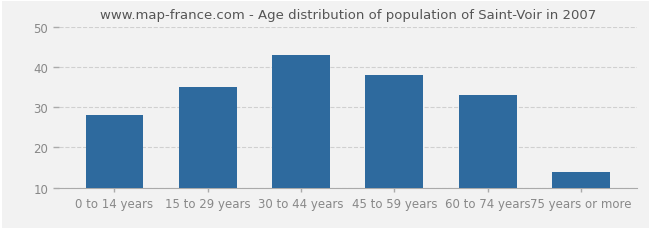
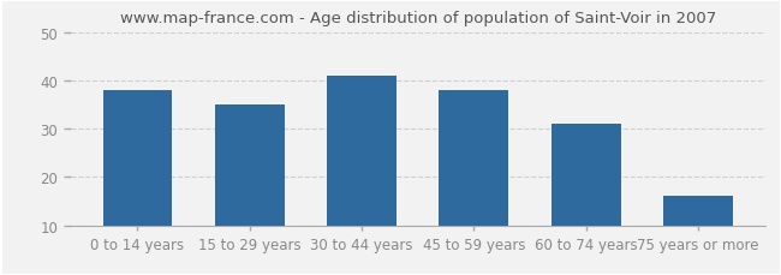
0 to 14 years: 28 -> 38
30 to 44 years: 43 -> 41
60 to 74 years: 33 -> 31
75 years or more: 14 -> 16
